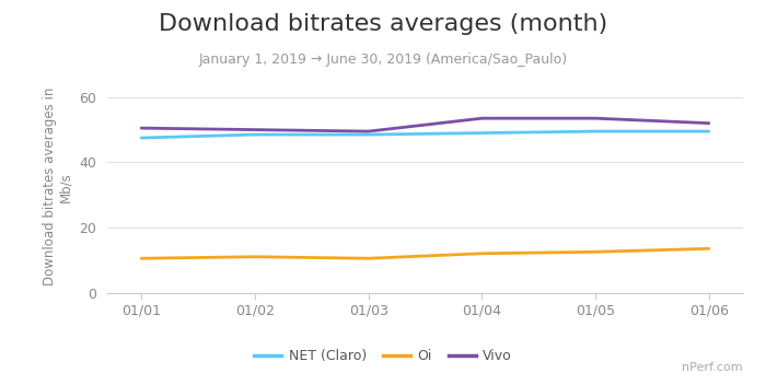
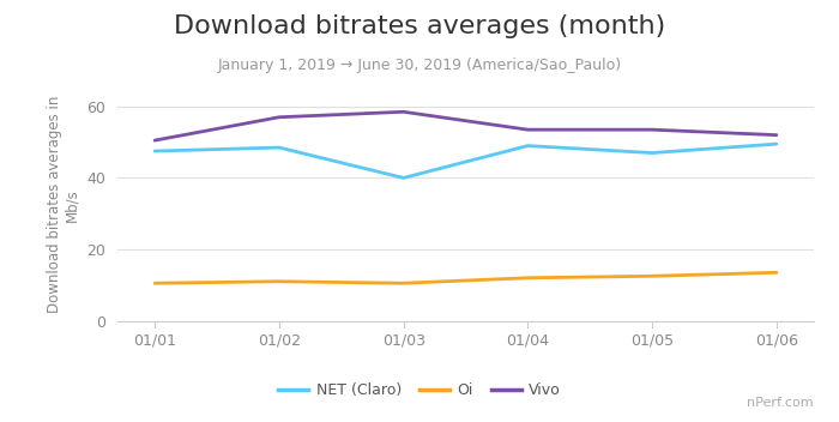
Vivo/01/02: 50.0 -> 57.0
NET (Claro)/01/03: 48.5 -> 40.0
Vivo/01/03: 49.5 -> 58.5
NET (Claro)/01/05: 49.5 -> 47.0
